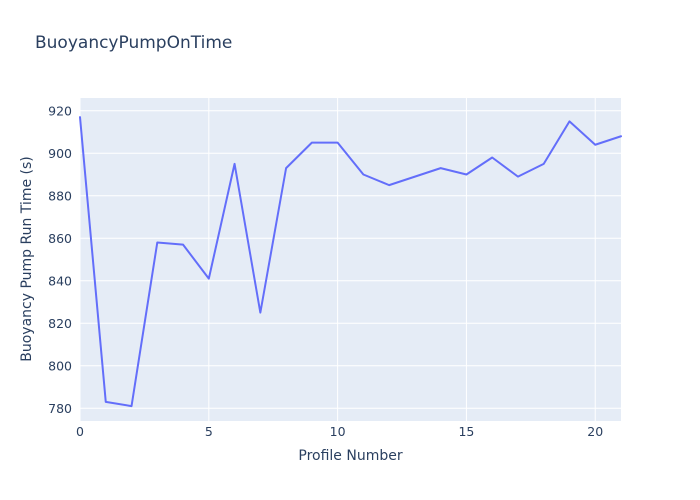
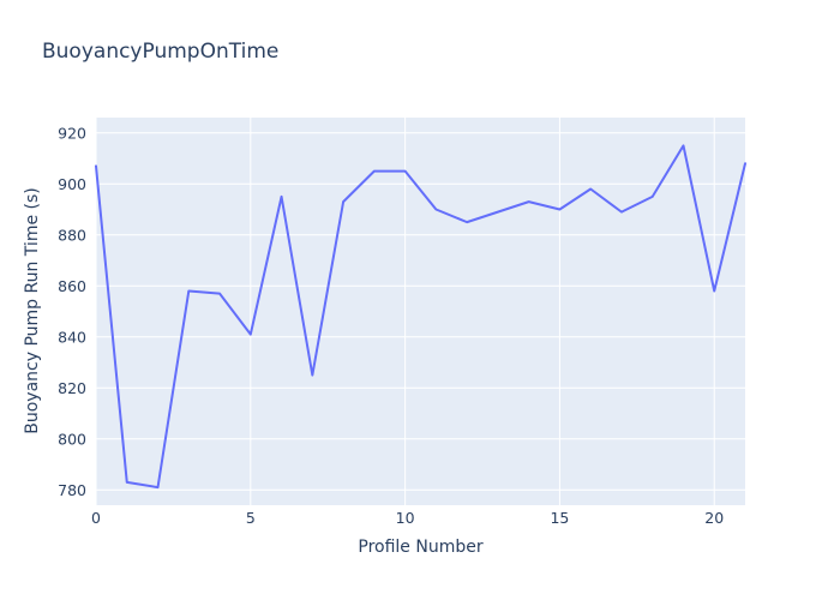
0: 917 -> 907
20: 904 -> 858
